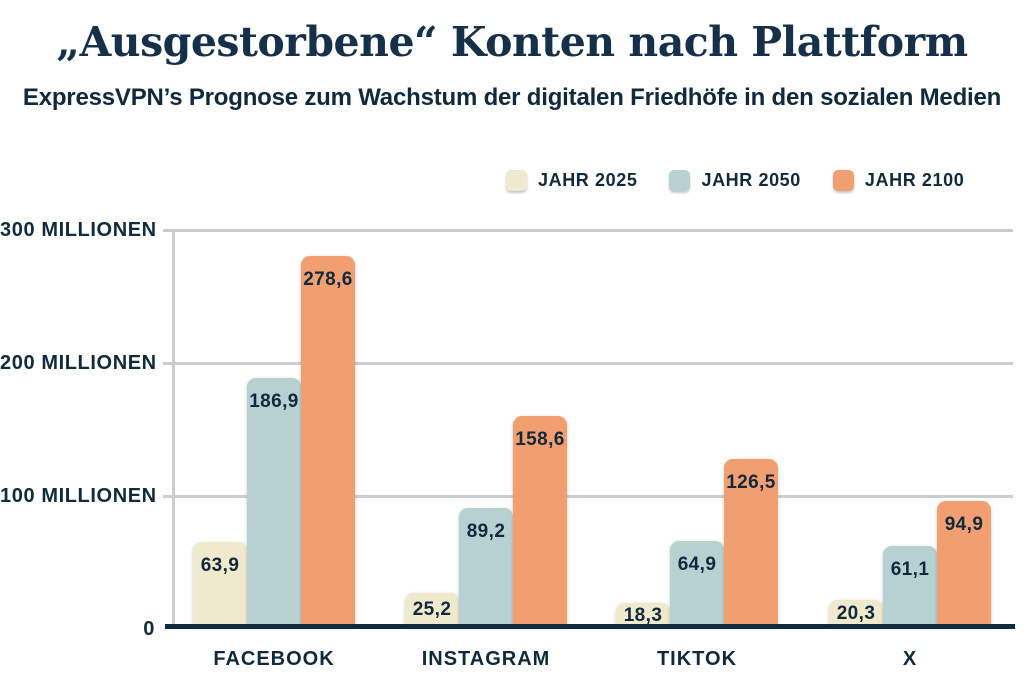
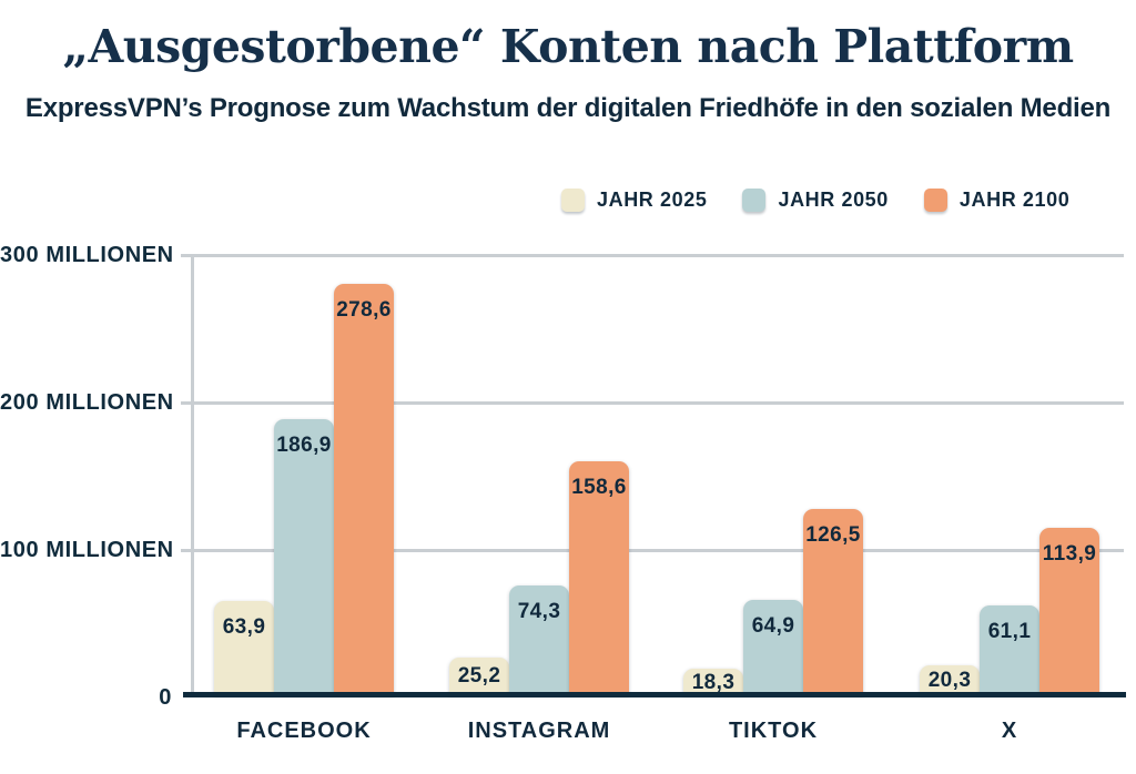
JAHR 2050/INSTAGRAM: 89,2 -> 74,3
JAHR 2100/X: 94,9 -> 113,9
